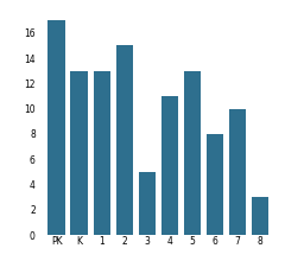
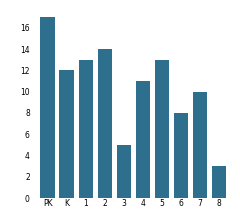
K: 13 -> 12
2: 15 -> 14
